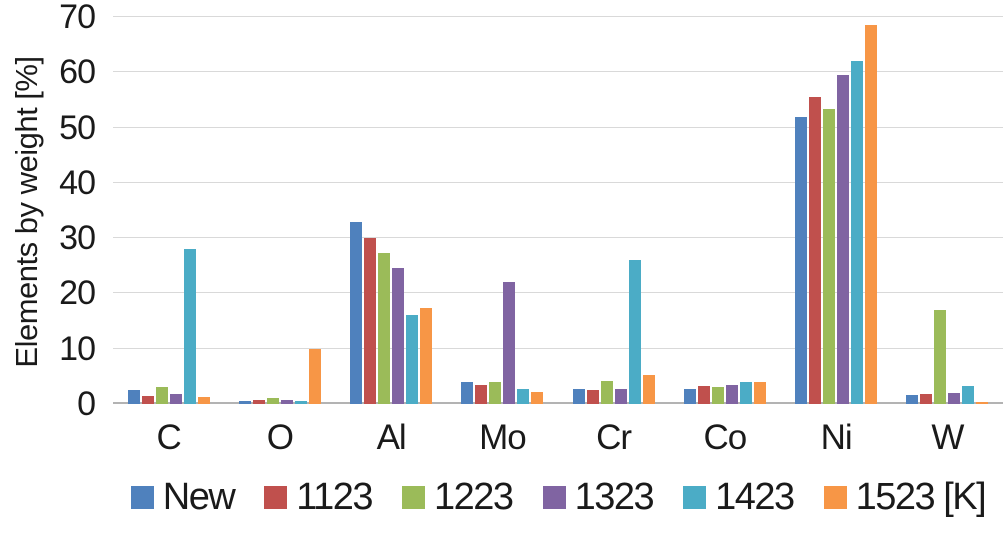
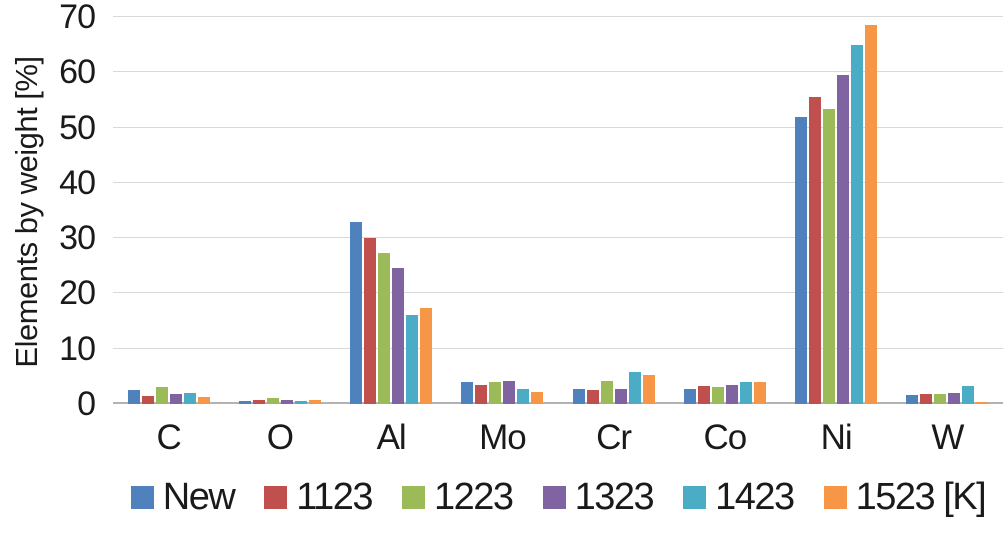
1423/C: 28 -> 2
1523 [K]/O: 10 -> 1
1323/Mo: 22 -> 4
1423/Cr: 26 -> 6
1423/Ni: 62 -> 65
1223/W: 17 -> 2
